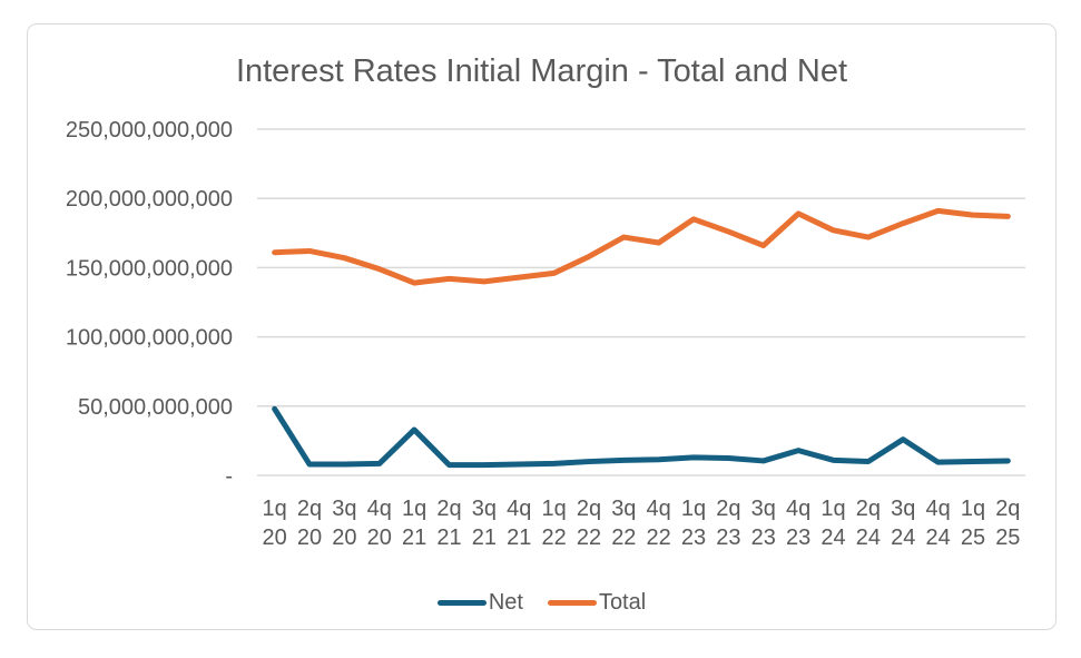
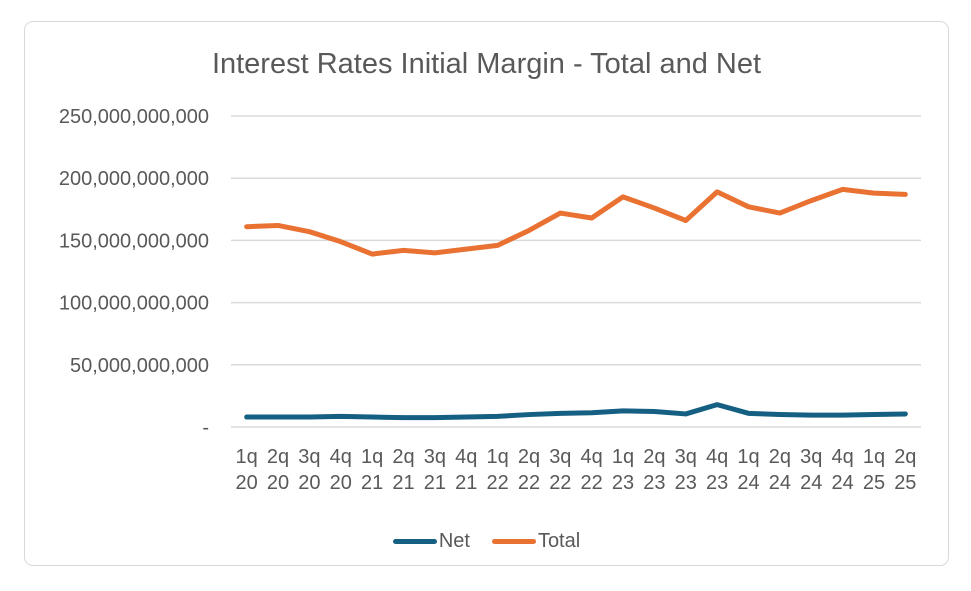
Net/1q 20: 48000000000 -> 8000000000
Net/1q 21: 33000000000 -> 8000000000
Net/3q 24: 26000000000 -> 10000000000
